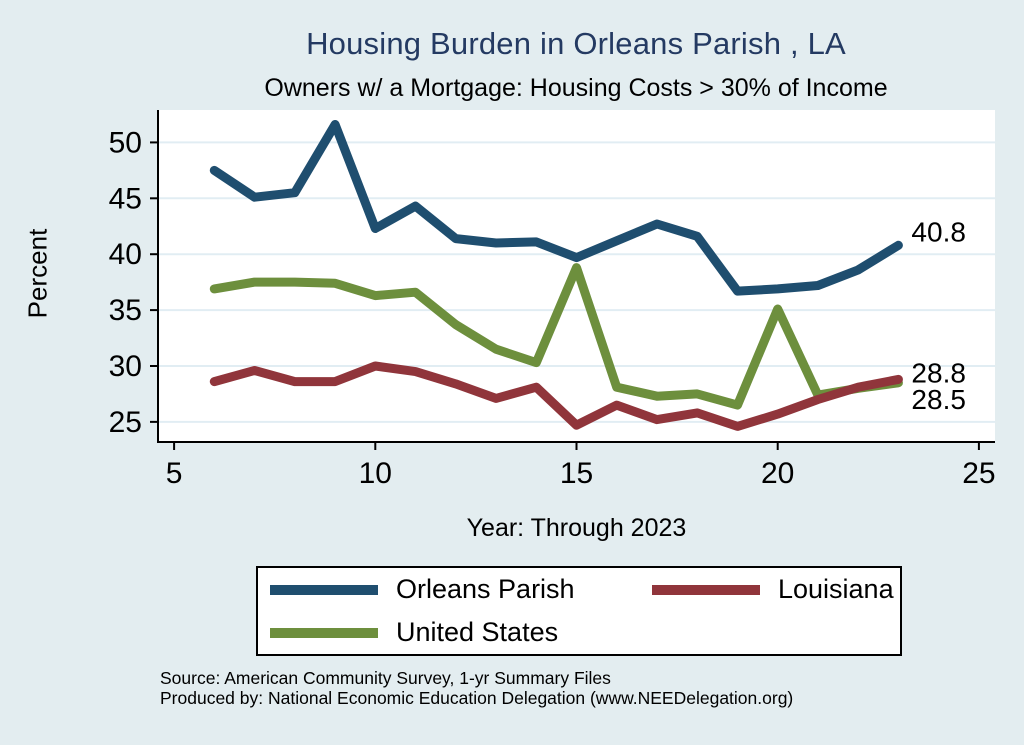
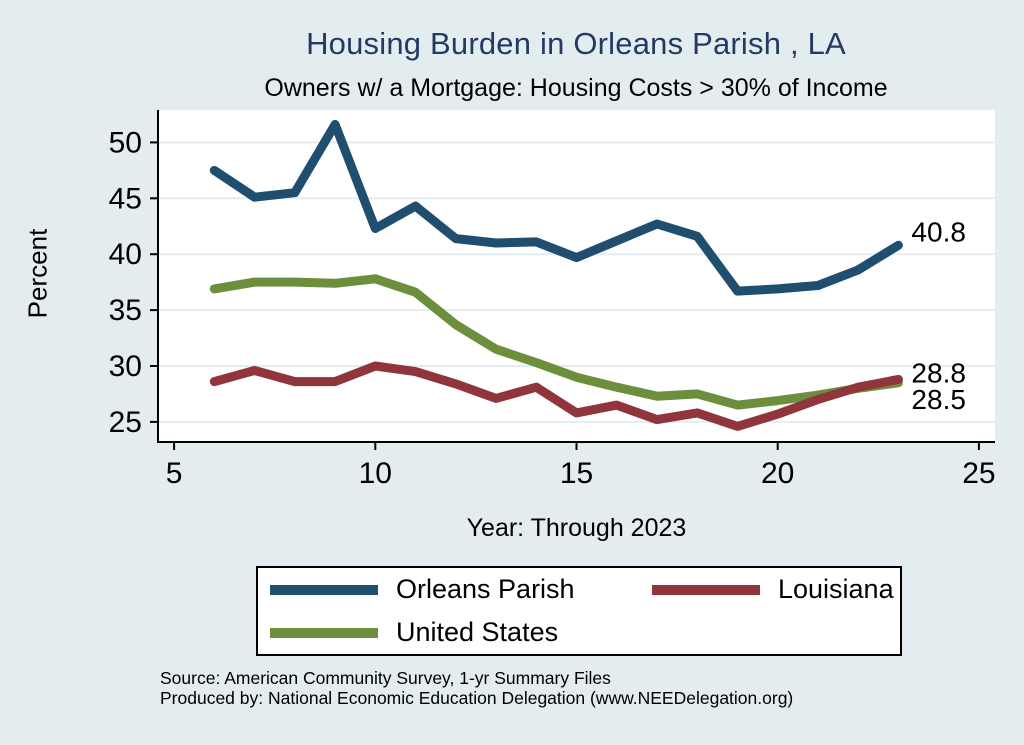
United States/10: 36.3 -> 37.8
Louisiana/15: 24.7 -> 25.8
United States/15: 38.8 -> 29.0
United States/20: 35.1 -> 26.9
